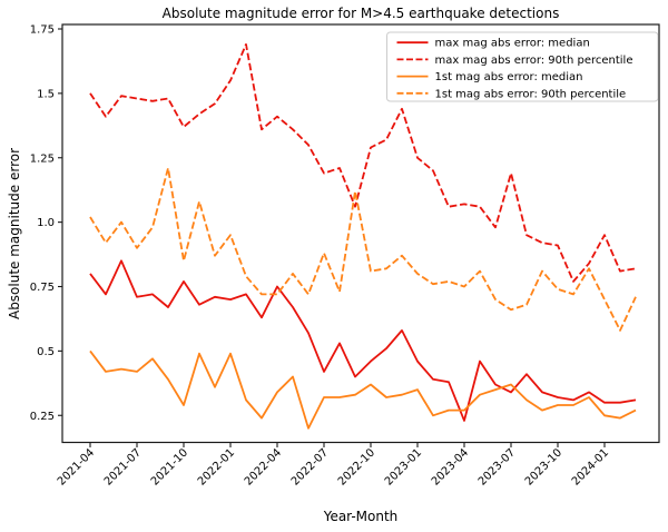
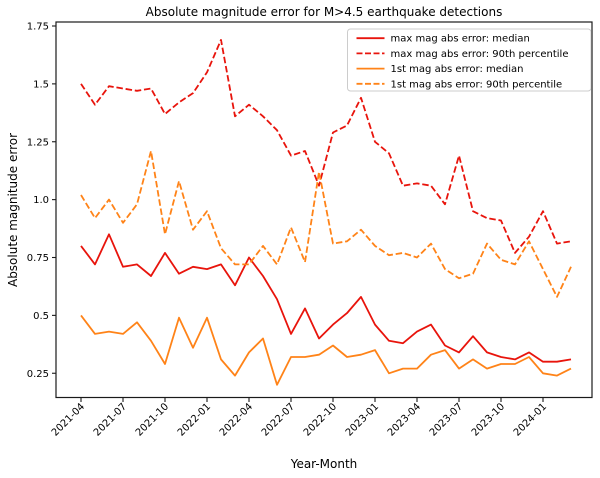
max mag abs error: median/2023-04: 0.23 -> 0.43
1st mag abs error: median/2023-07: 0.37 -> 0.27
